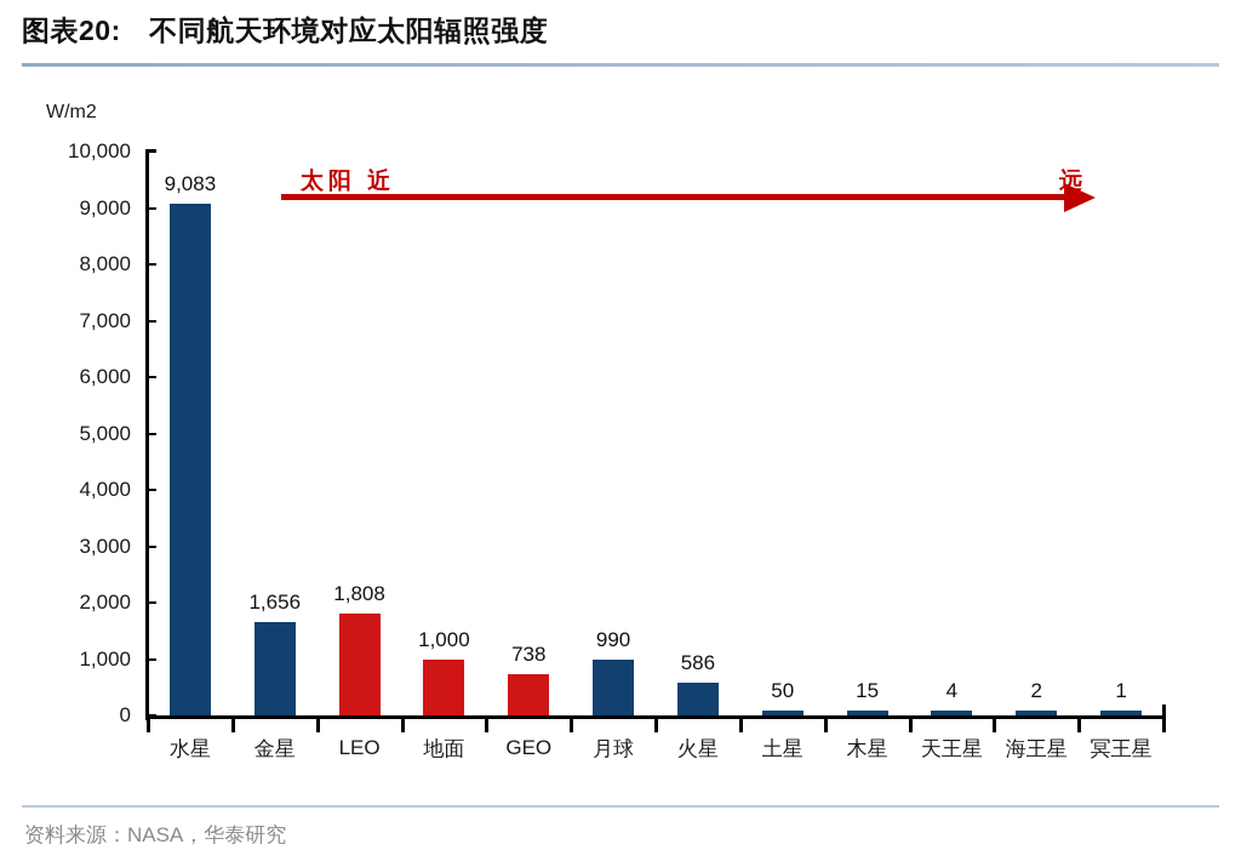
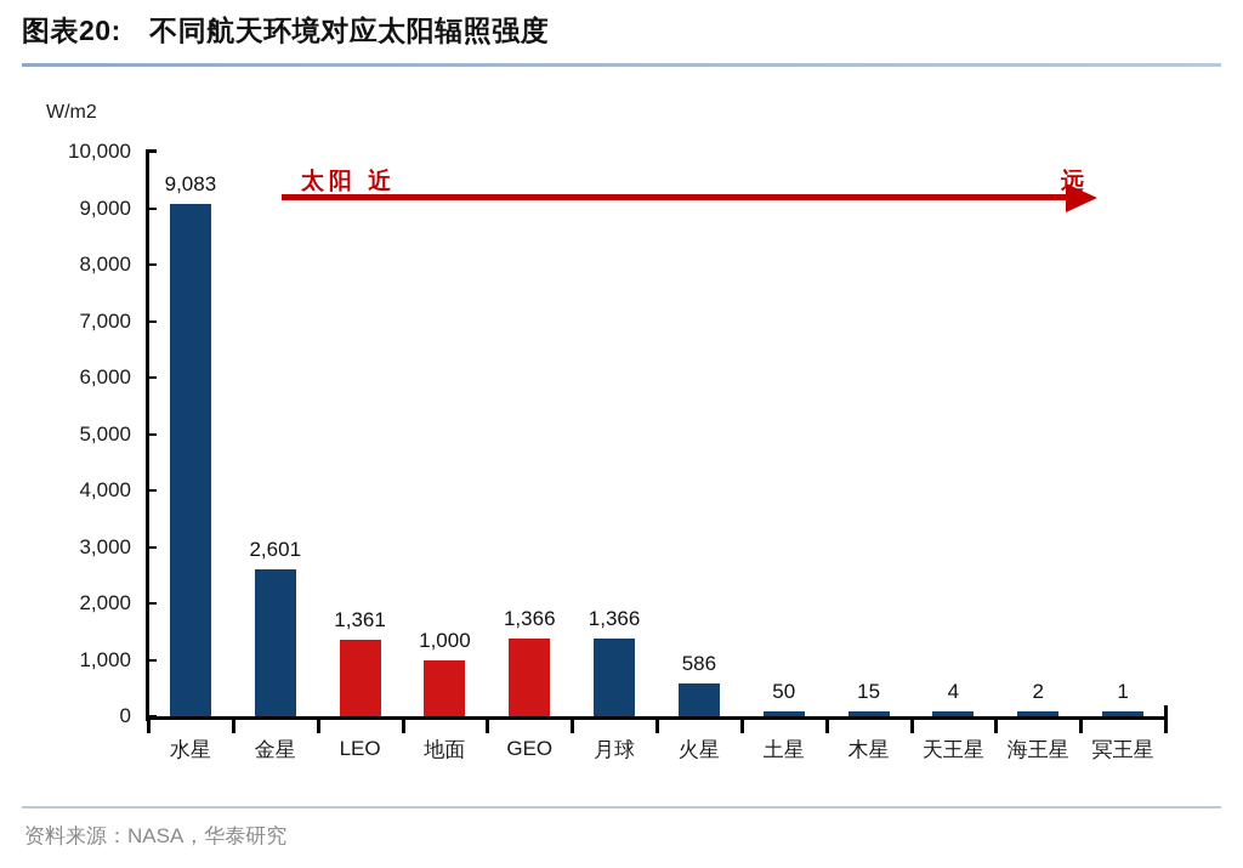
金星: 1,656 -> 2,601
LEO: 1,808 -> 1,361
GEO: 738 -> 1,366
月球: 990 -> 1,366
